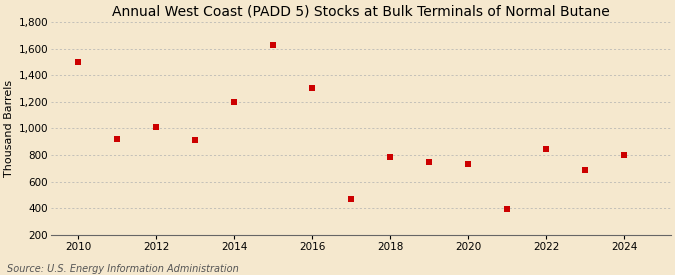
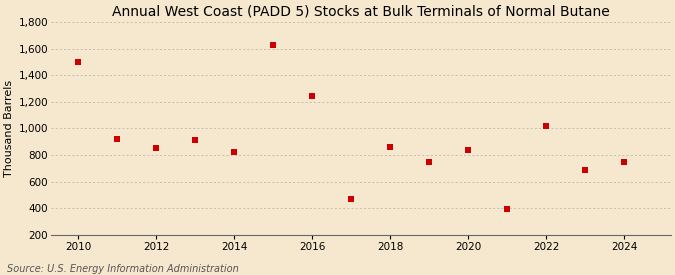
2012: 1,010 -> 850
2014: 1,200 -> 820
2016: 1,300 -> 1,240
2018: 780 -> 860
2020: 730 -> 840
2022: 840 -> 1,020
2024: 800 -> 750
